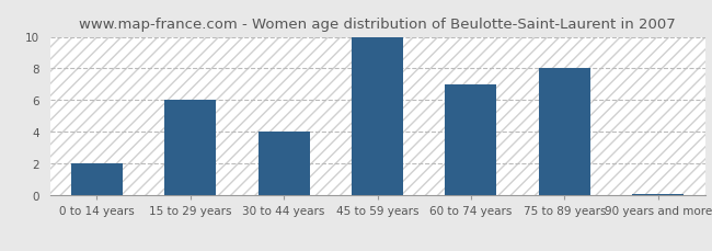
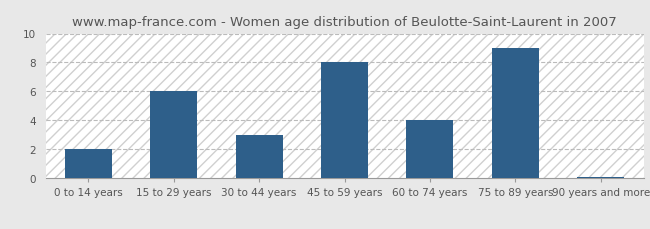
30 to 44 years: 4.0 -> 3.0
45 to 59 years: 10.0 -> 8.0
60 to 74 years: 7.0 -> 4.0
75 to 89 years: 8.0 -> 9.0
